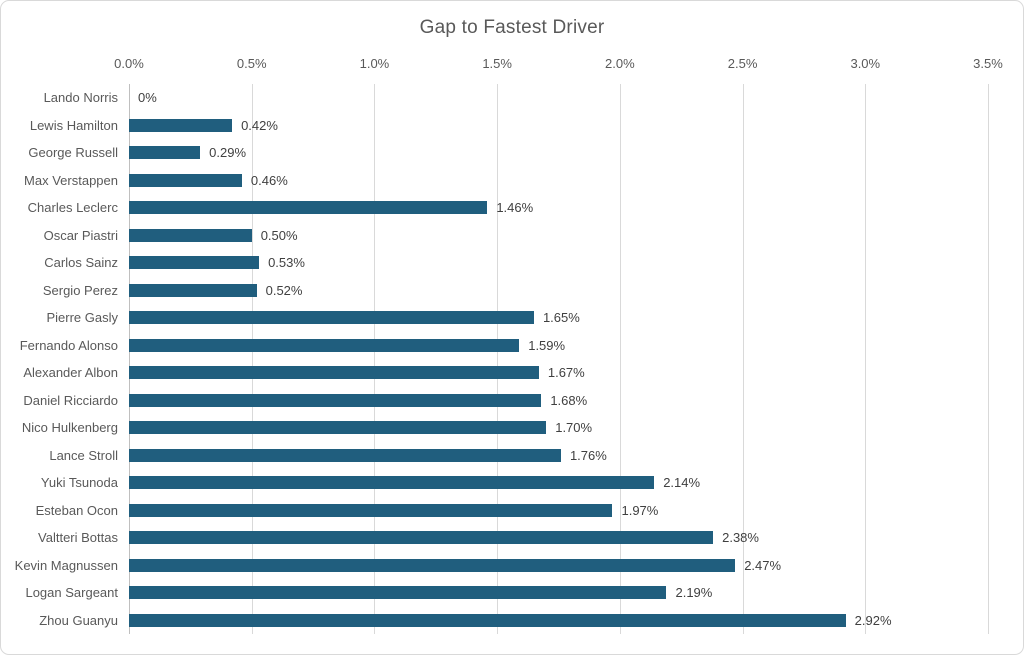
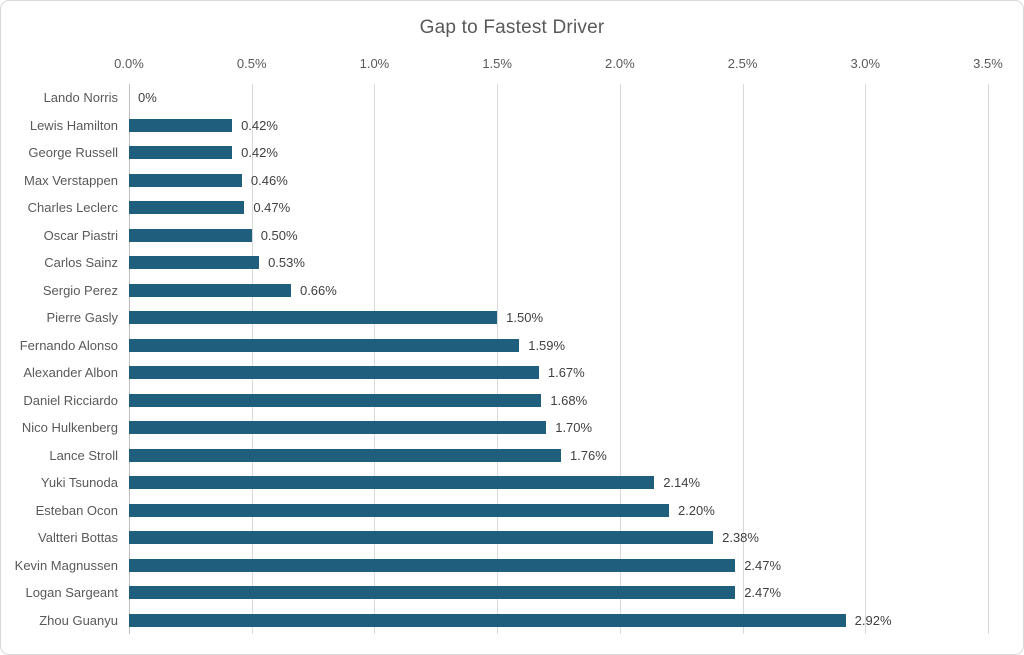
George Russell: 0.29% -> 0.42%
Charles Leclerc: 1.46% -> 0.47%
Sergio Perez: 0.52% -> 0.66%
Pierre Gasly: 1.65% -> 1.50%
Esteban Ocon: 1.97% -> 2.20%
Logan Sargeant: 2.19% -> 2.47%
